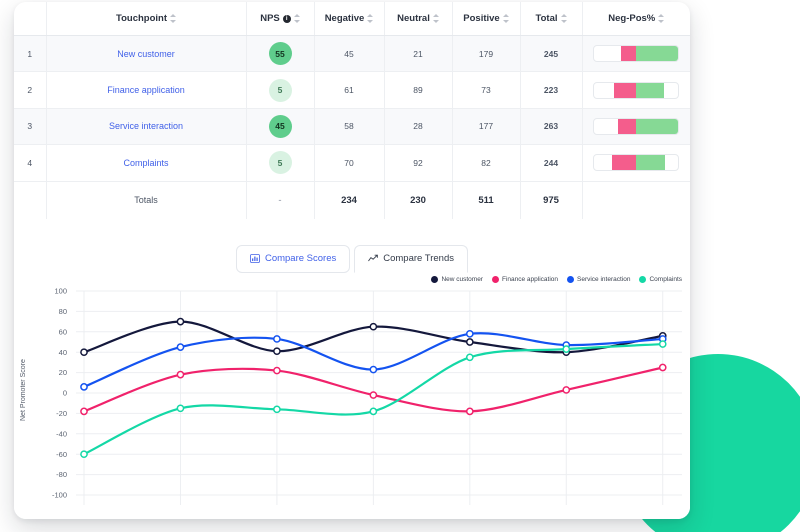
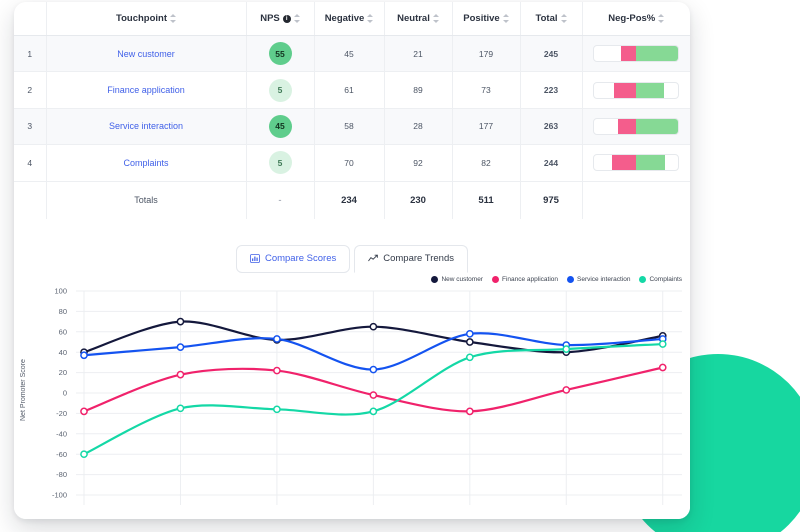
Service interaction/Sep 2024: 6 -> 37
New customer/Nov 2024: 41 -> 52
